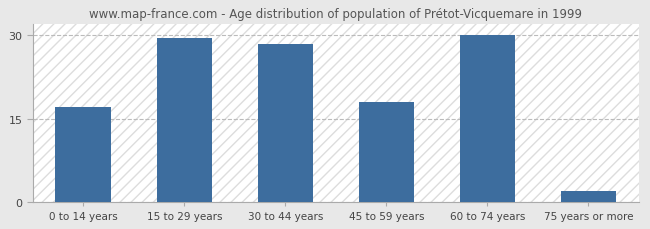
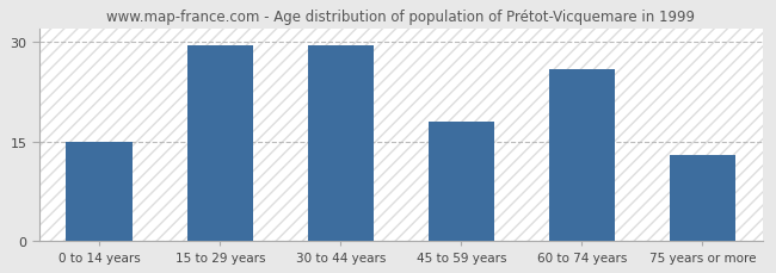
0 to 14 years: 17.0 -> 15.0
30 to 44 years: 28.5 -> 29.6
60 to 74 years: 30.0 -> 26.0
75 years or more: 2.0 -> 13.0
